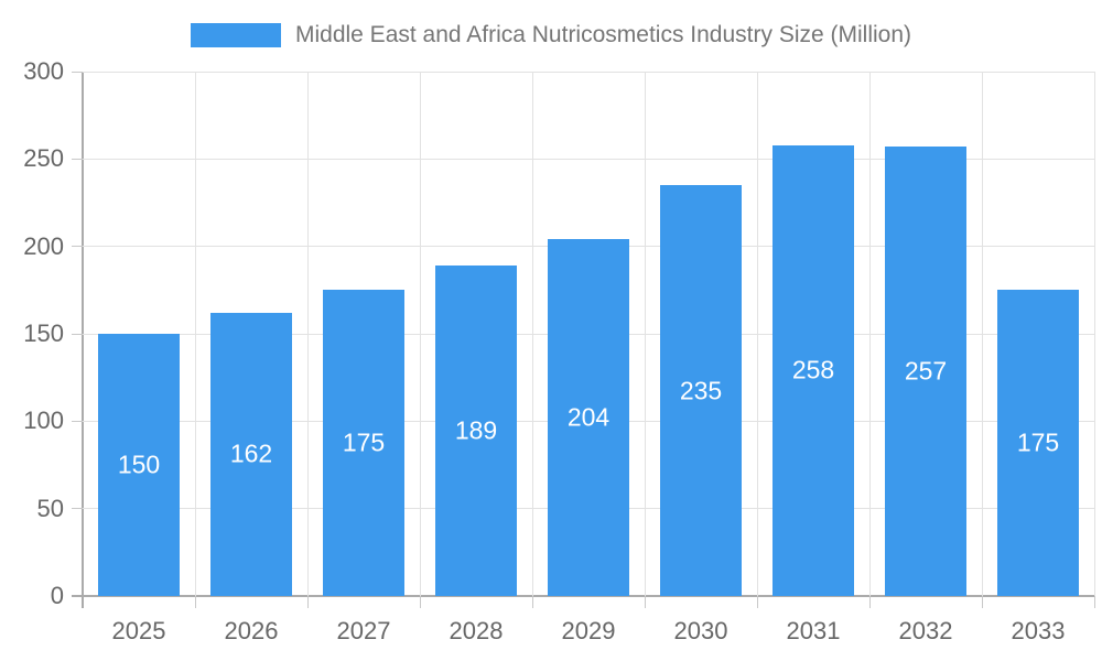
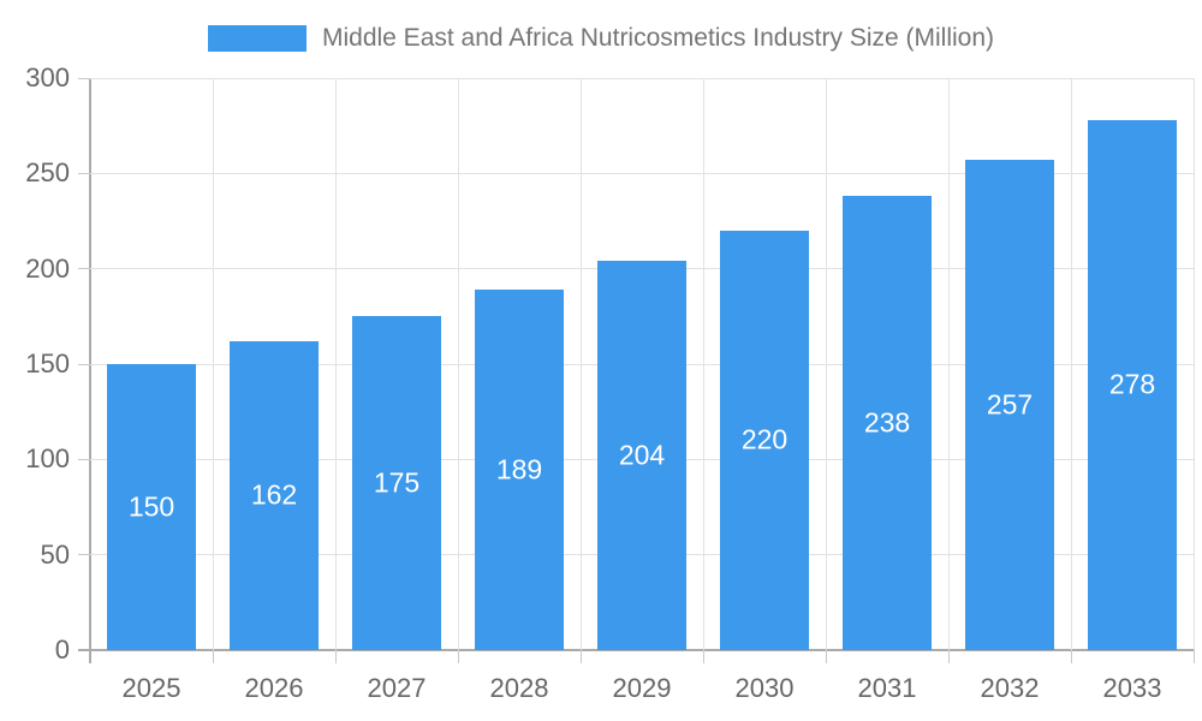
2030: 235 -> 220
2031: 258 -> 238
2033: 175 -> 278
